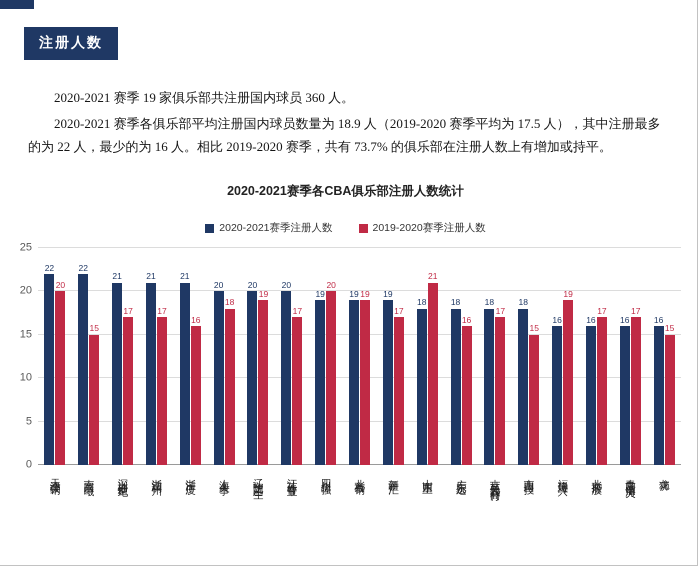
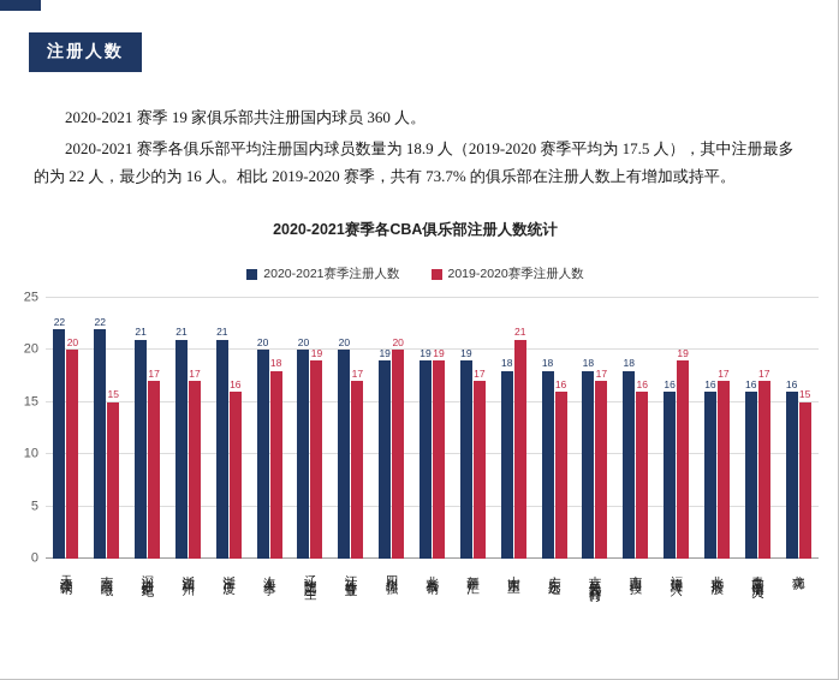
2019-2020赛季注册人数/山西国投: 15 -> 16
